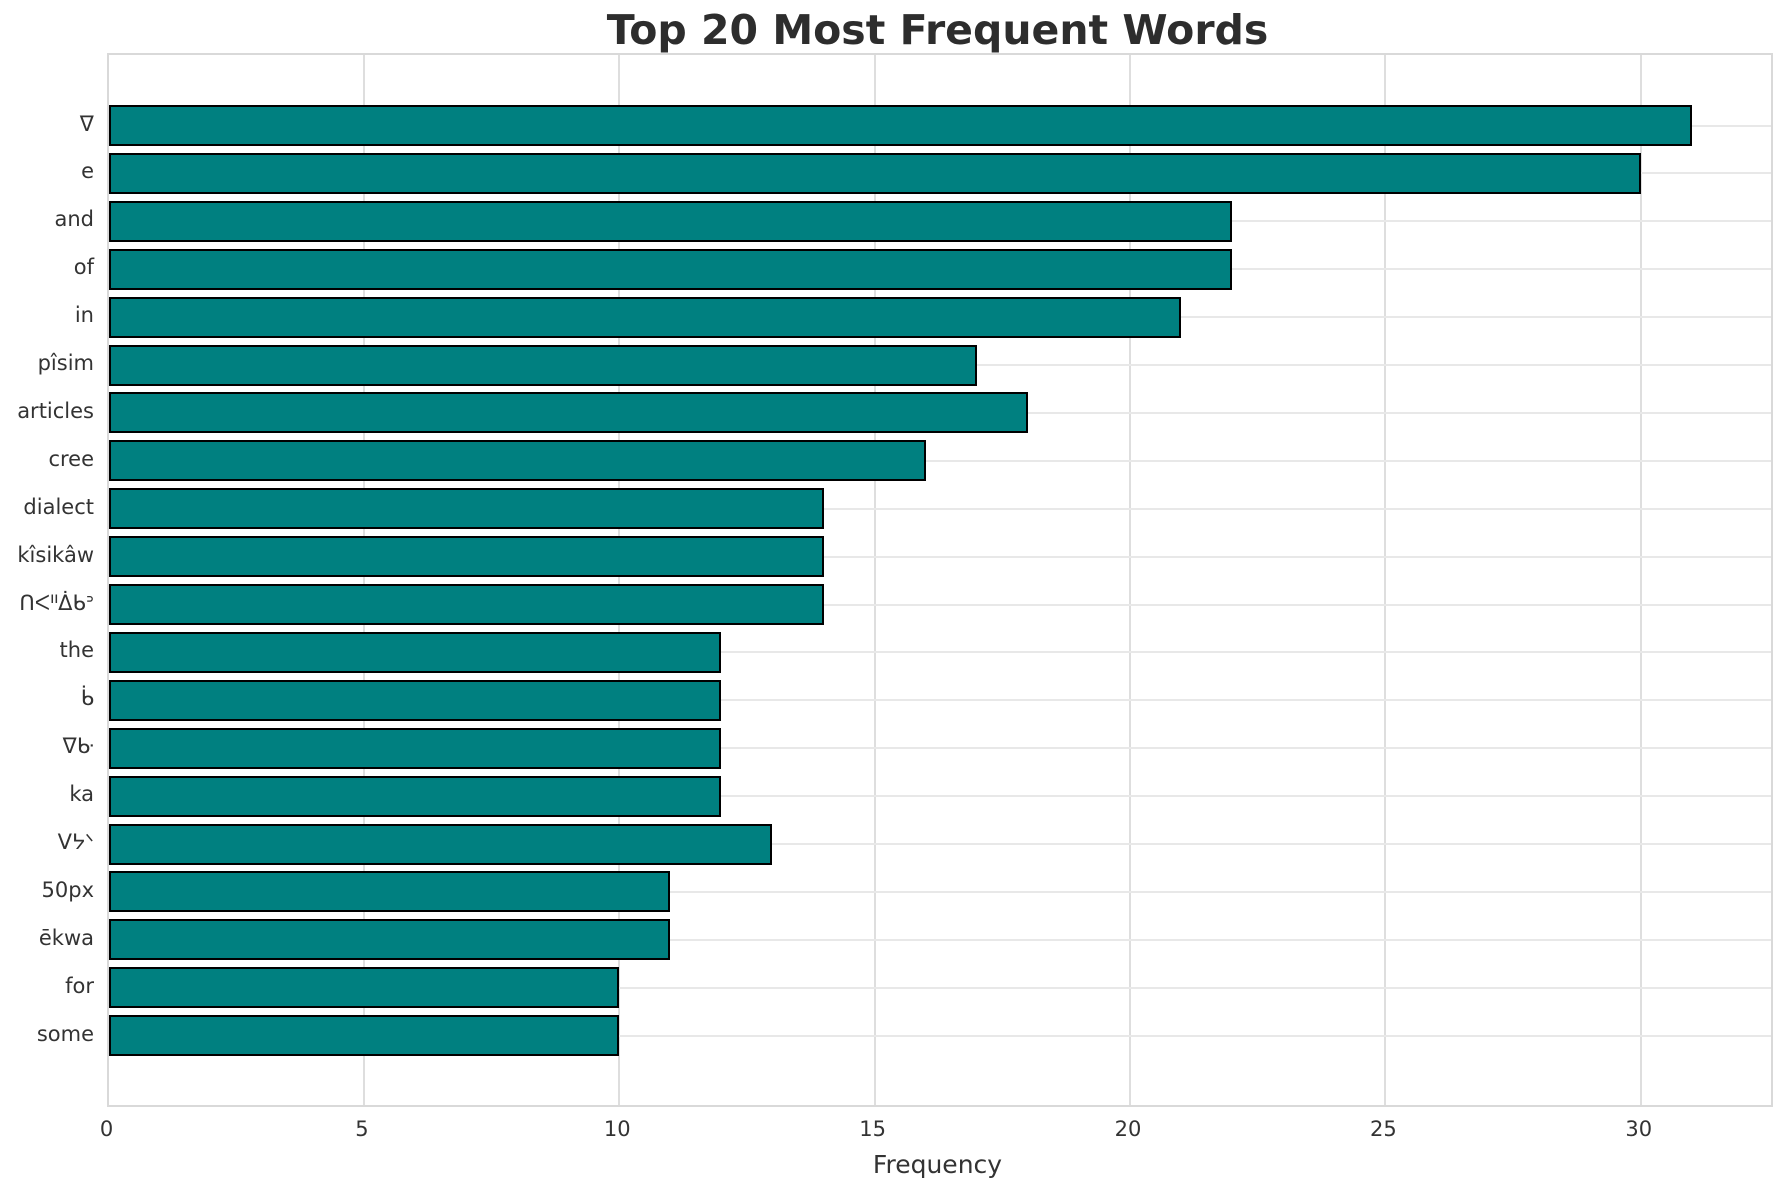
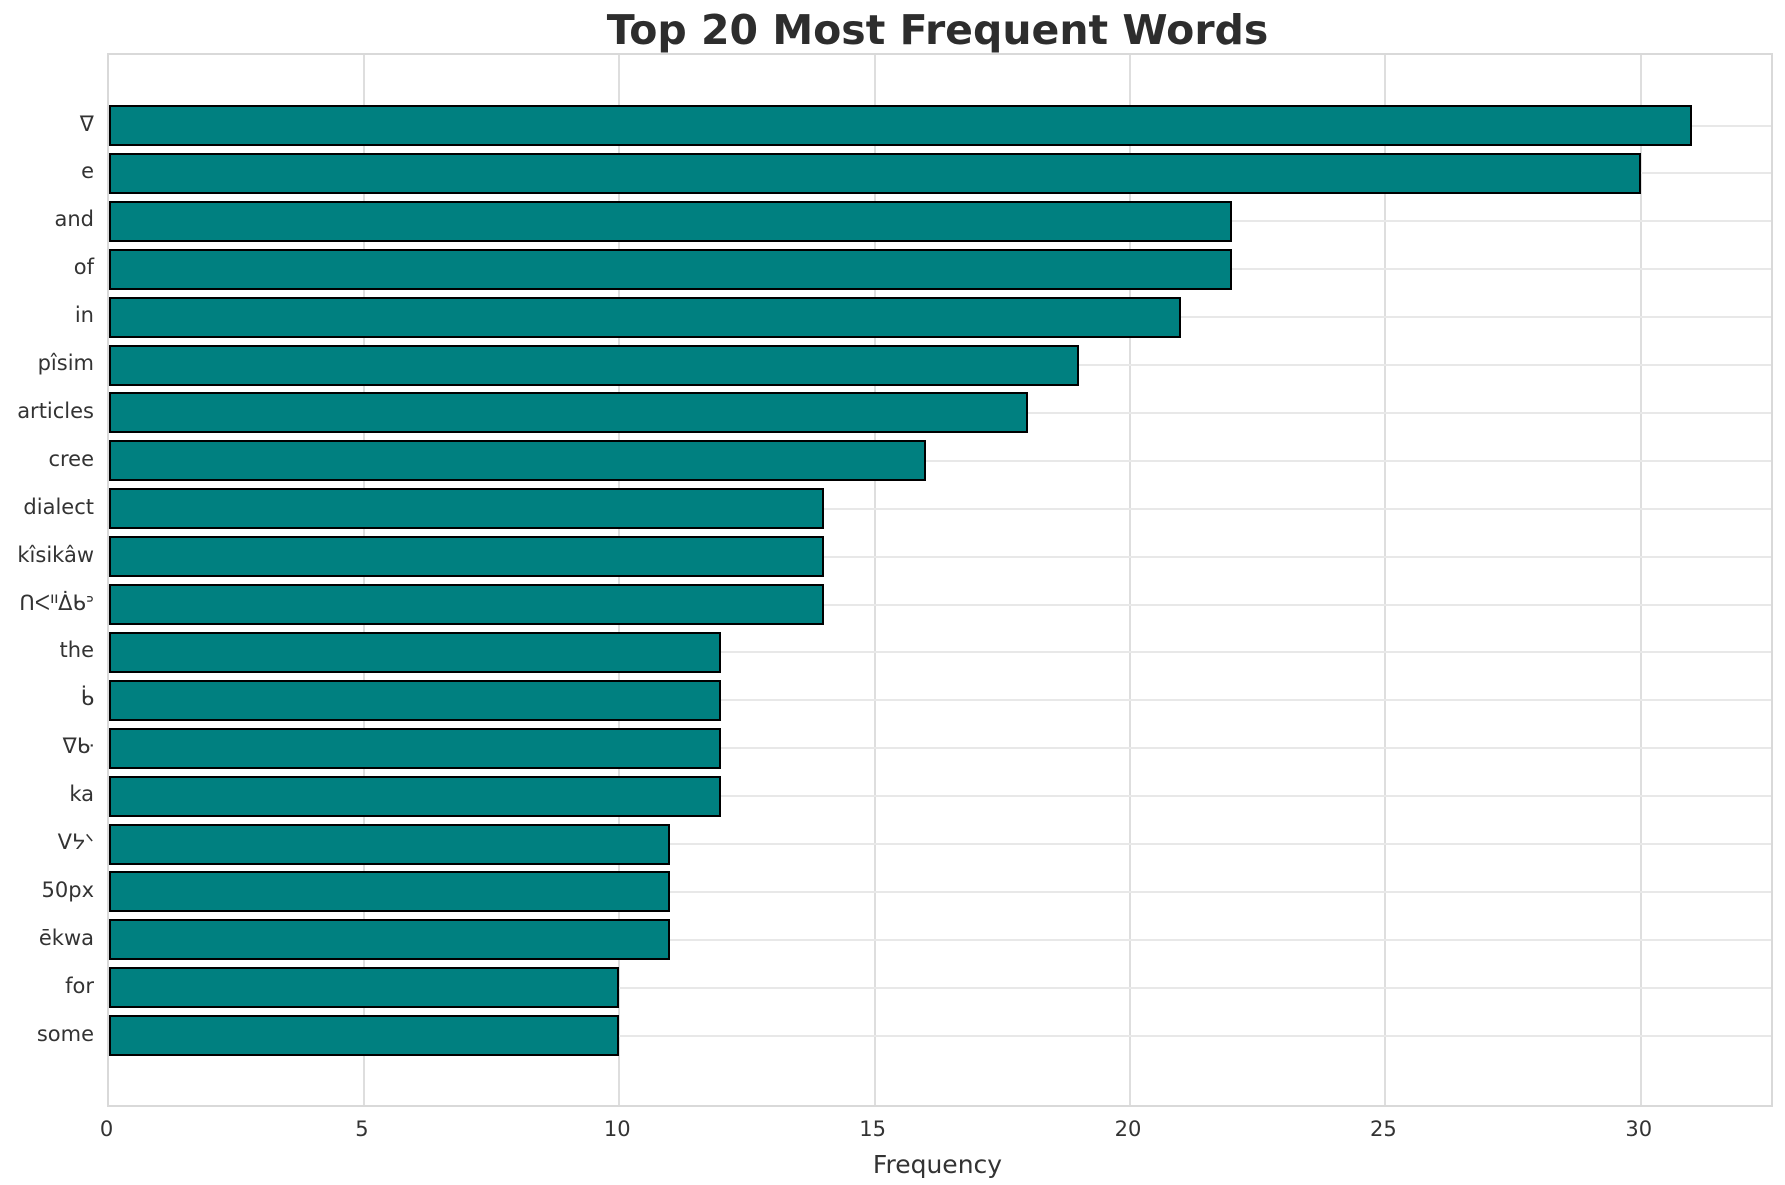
pîsim: 17 -> 19
ᐯᔭᐠ: 13 -> 11
